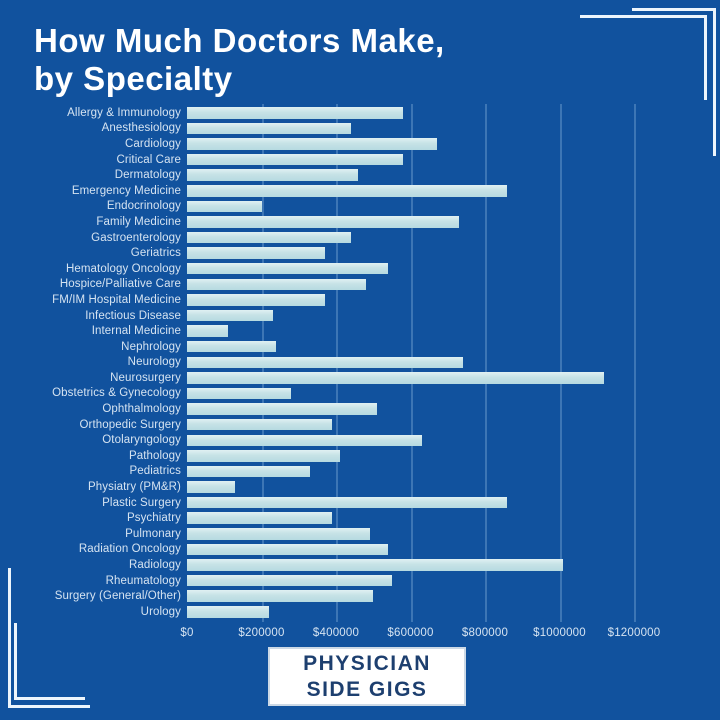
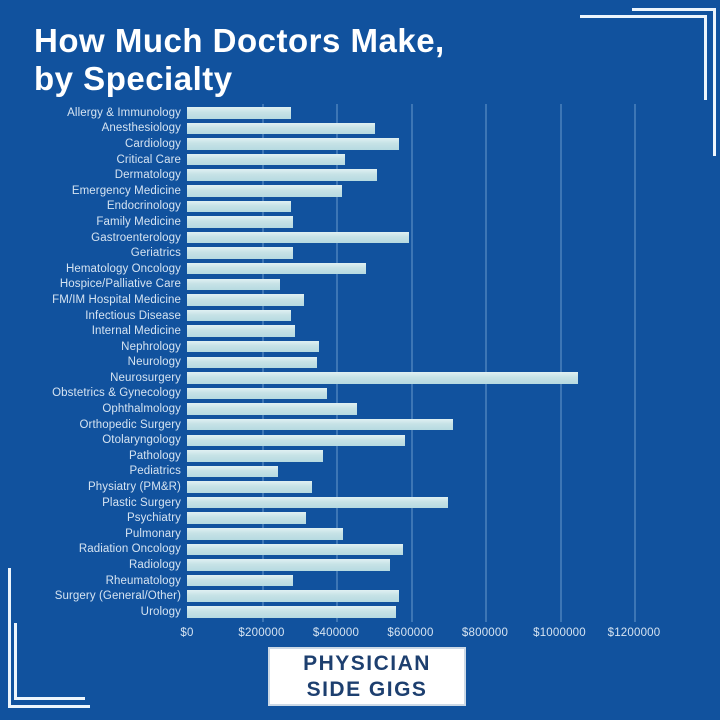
Allergy & Immunology: $580000 -> $280000
Anesthesiology: $440000 -> $500000
Cardiology: $670000 -> $570000
Critical Care: $580000 -> $420000
Dermatology: $460000 -> $510000
Emergency Medicine: $860000 -> $420000
Endocrinology: $200000 -> $280000
Family Medicine: $730000 -> $280000
Gastroenterology: $440000 -> $600000
Geriatrics: $370000 -> $280000
Hematology Oncology: $540000 -> $480000
Hospice/Palliative Care: $480000 -> $250000
FM/IM Hospital Medicine: $370000 -> $320000
Infectious Disease: $230000 -> $280000
Internal Medicine: $110000 -> $290000
Nephrology: $240000 -> $360000
Neurology: $740000 -> $350000
Neurosurgery: $1120000 -> $1050000
Obstetrics & Gynecology: $280000 -> $380000
Ophthalmology: $510000 -> $460000
Orthopedic Surgery: $390000 -> $720000
Otolaryngology: $630000 -> $580000
Pathology: $410000 -> $360000
Pediatrics: $330000 -> $240000
Physiatry (PM&R): $130000 -> $340000
Plastic Surgery: $860000 -> $700000
Psychiatry: $390000 -> $320000
Pulmonary: $490000 -> $420000
Radiation Oncology: $540000 -> $580000
Radiology: $1010000 -> $540000
Rheumatology: $550000 -> $280000
Surgery (General/Other): $500000 -> $570000
Urology: $220000 -> $560000
